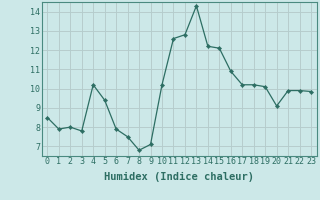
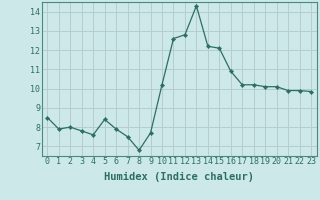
4: 10.2 -> 7.6
5: 9.4 -> 8.4
9: 7.1 -> 7.7
20: 9.1 -> 10.1
